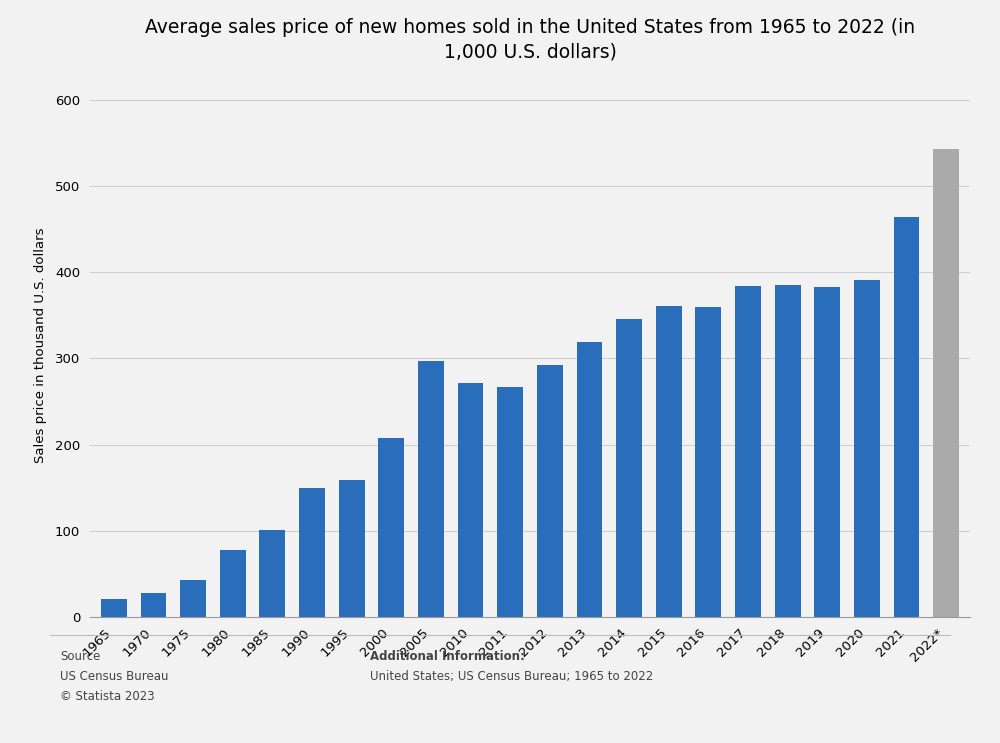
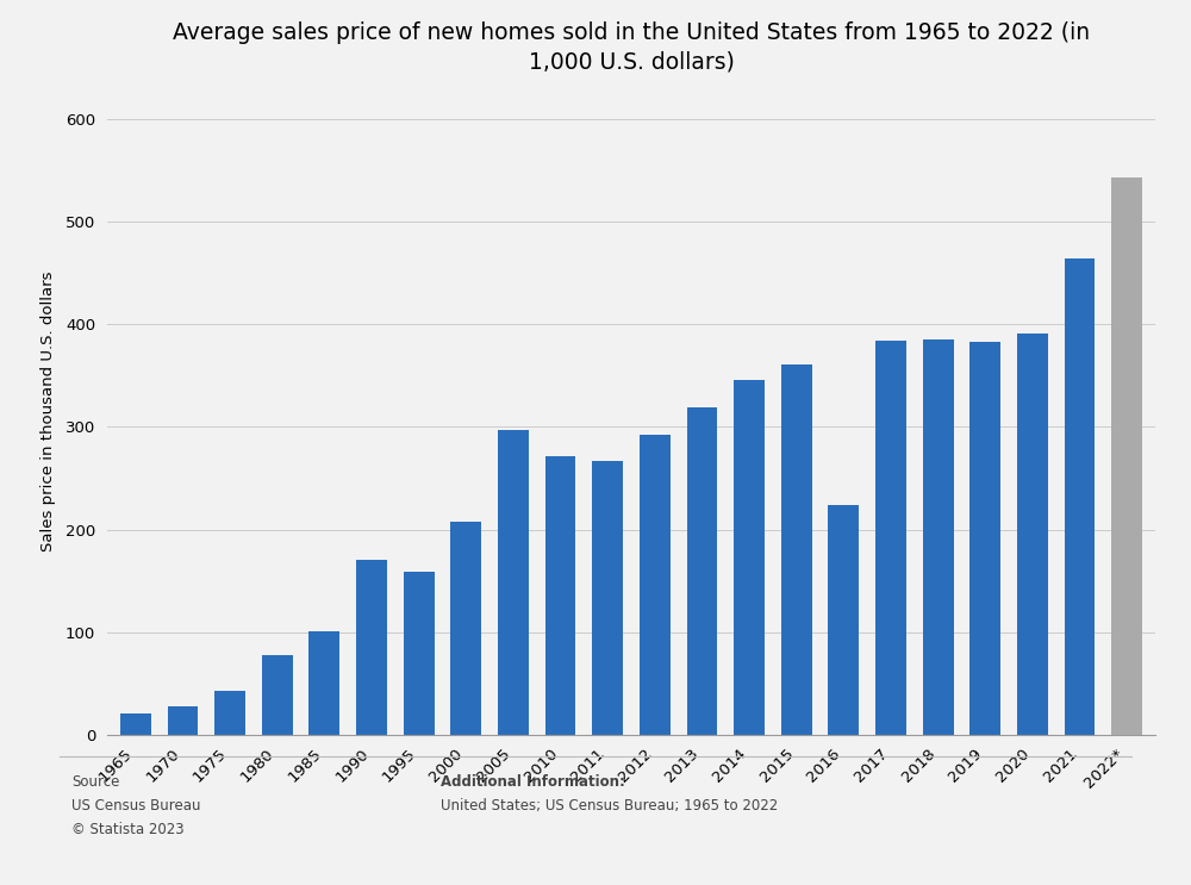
1990: 150 -> 170
2016: 360 -> 224
